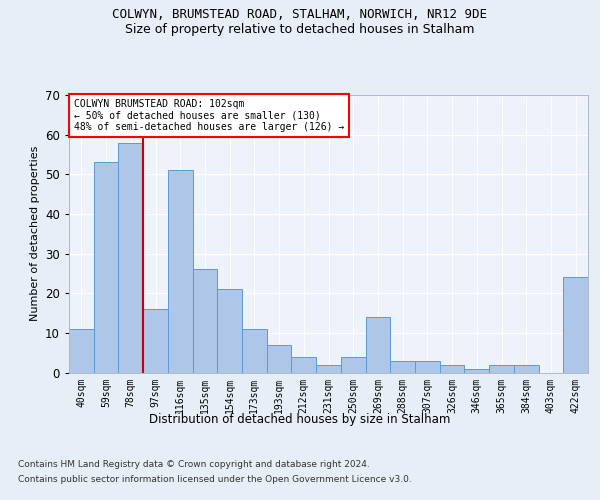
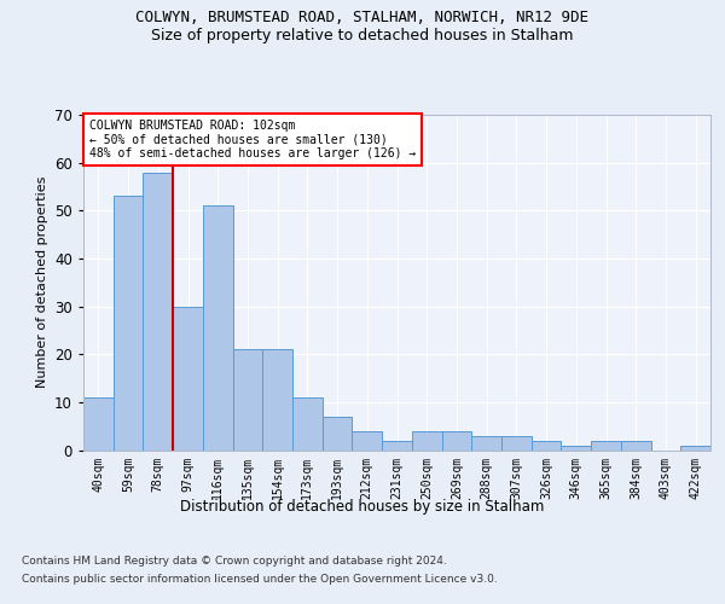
97sqm: 16 -> 30
135sqm: 26 -> 21
269sqm: 14 -> 4
422sqm: 24 -> 1
